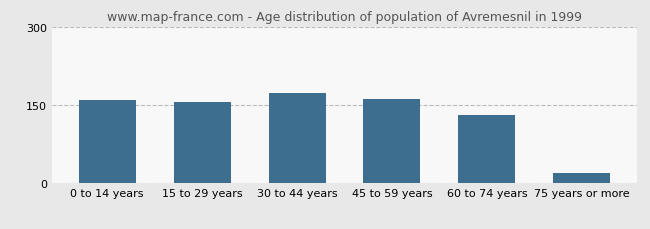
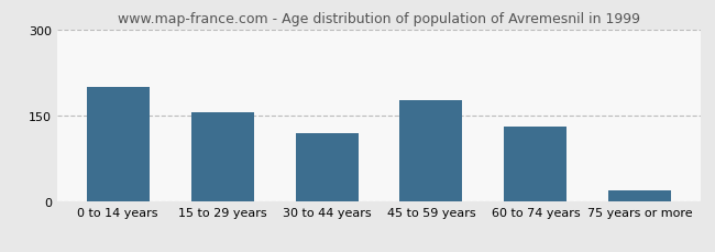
0 to 14 years: 159 -> 200
30 to 44 years: 173 -> 118
45 to 59 years: 162 -> 176
